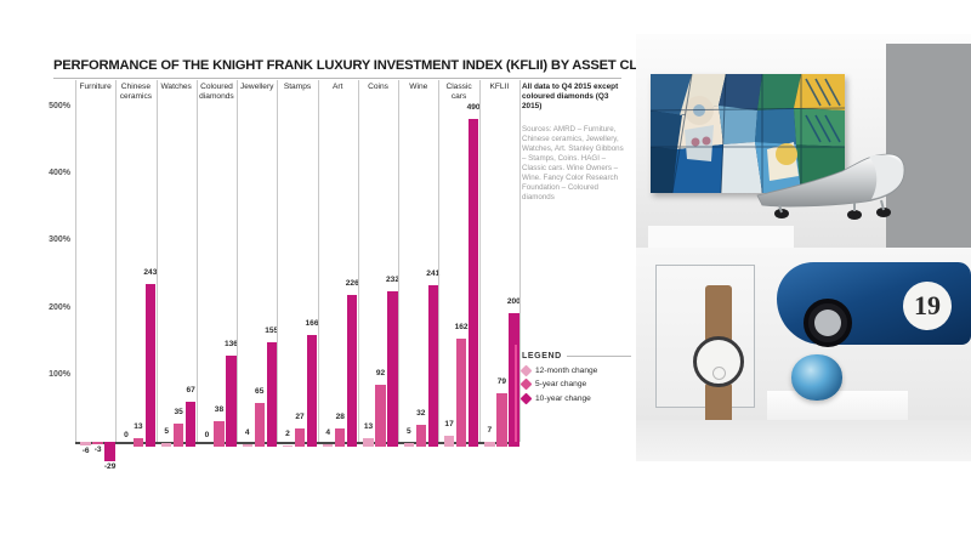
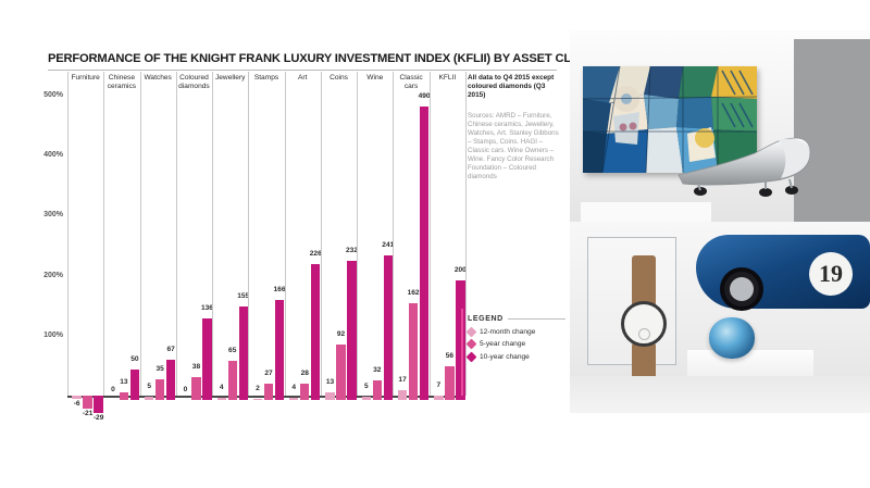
5-year change/Furniture: -3 -> -21
10-year change/Chinese ceramics: 243 -> 50
5-year change/KFLII: 79 -> 56
